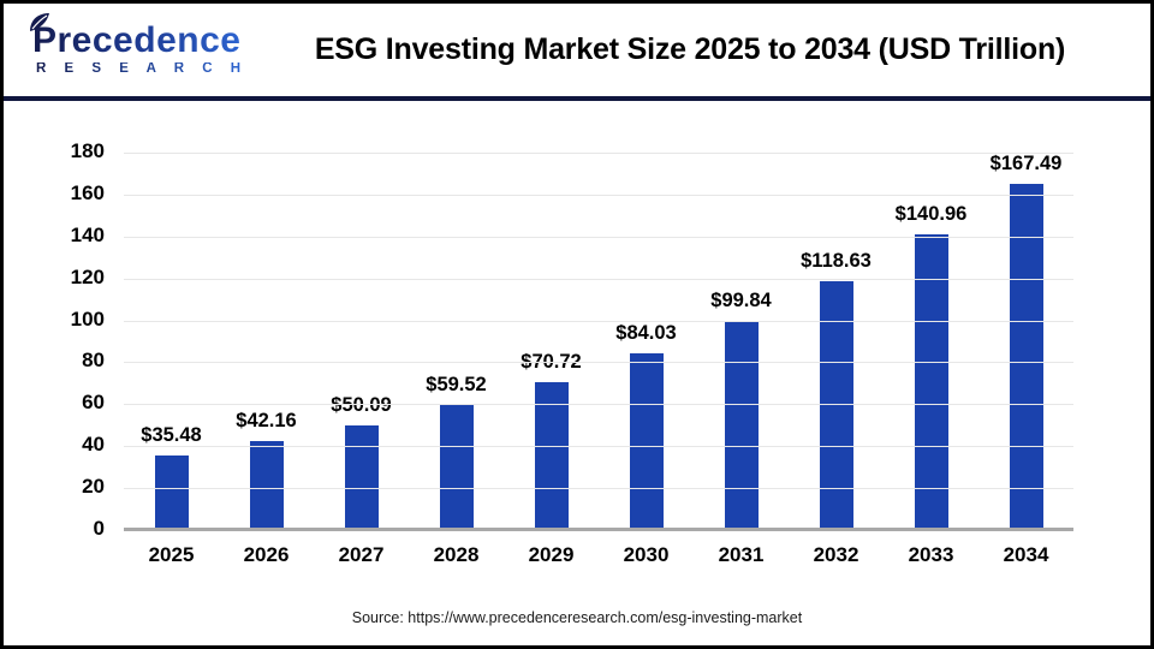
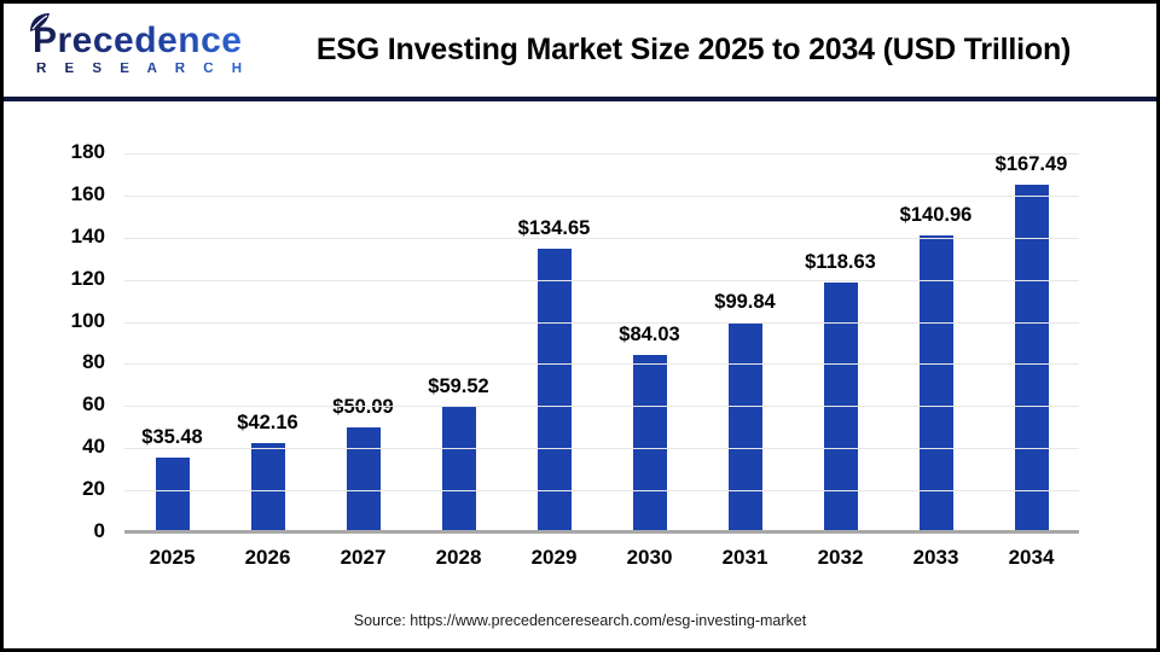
2029: $70.72 -> $134.65
